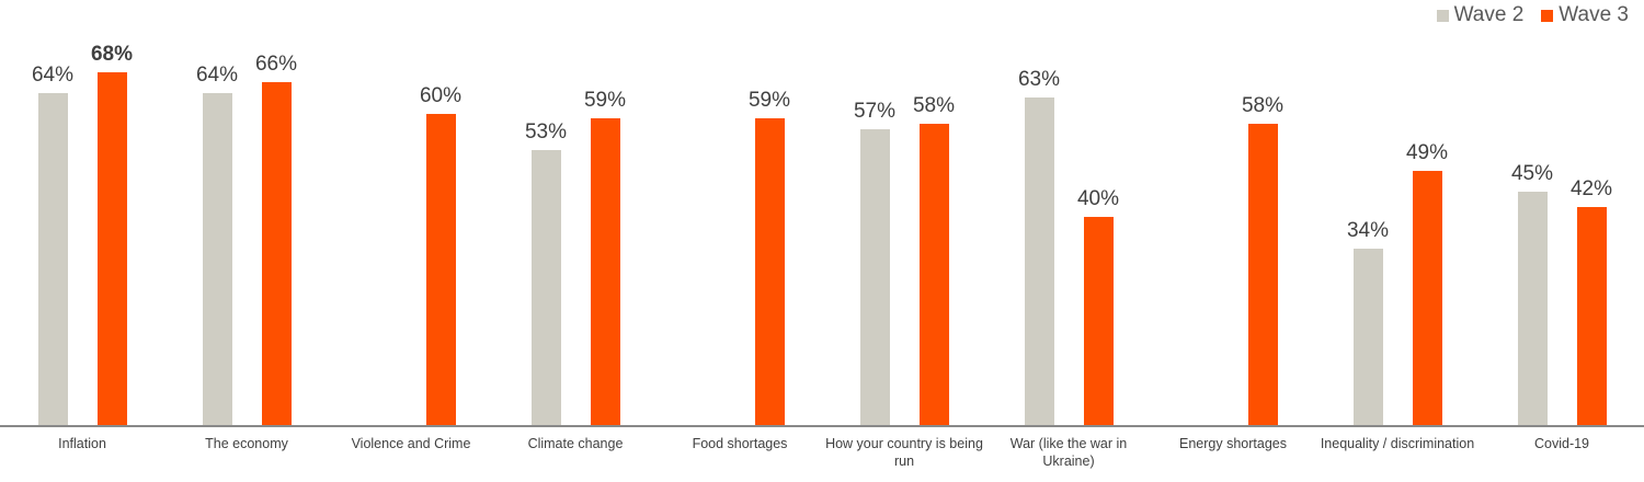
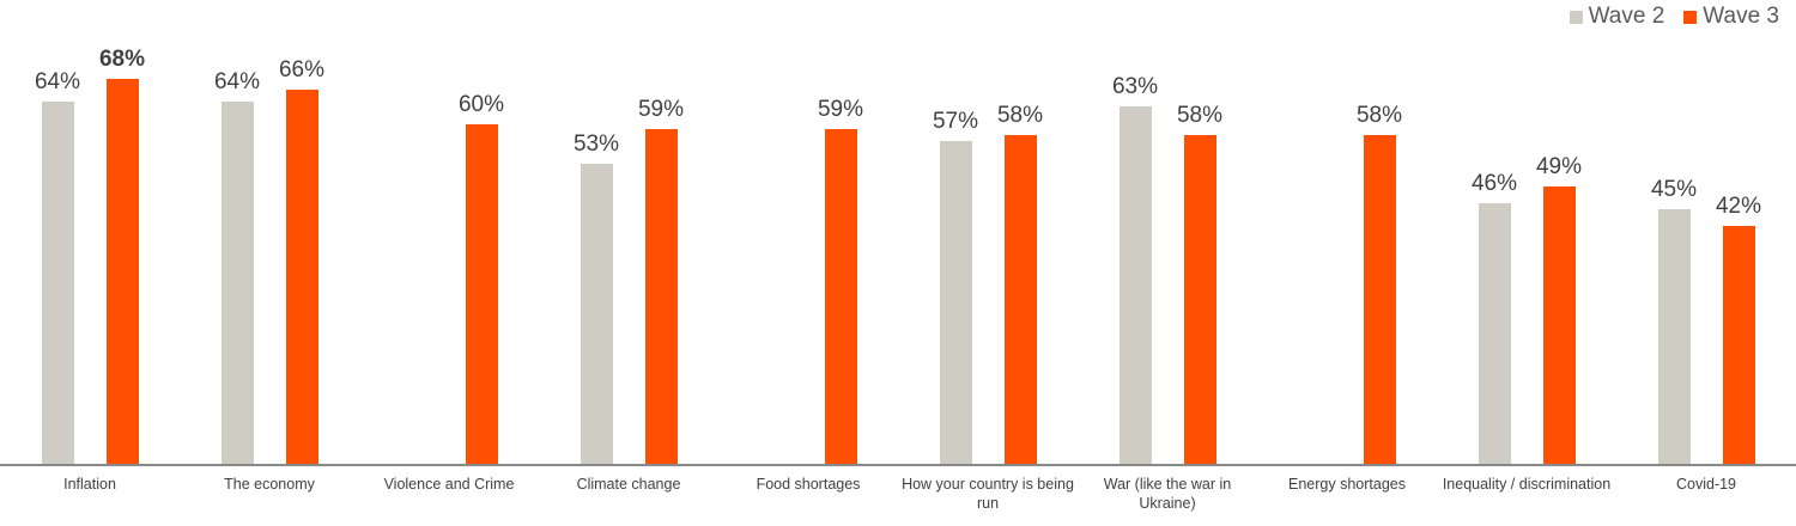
Wave 3/War (like the war in Ukraine): 40% -> 58%
Wave 2/Inequality / discrimination: 34% -> 46%
